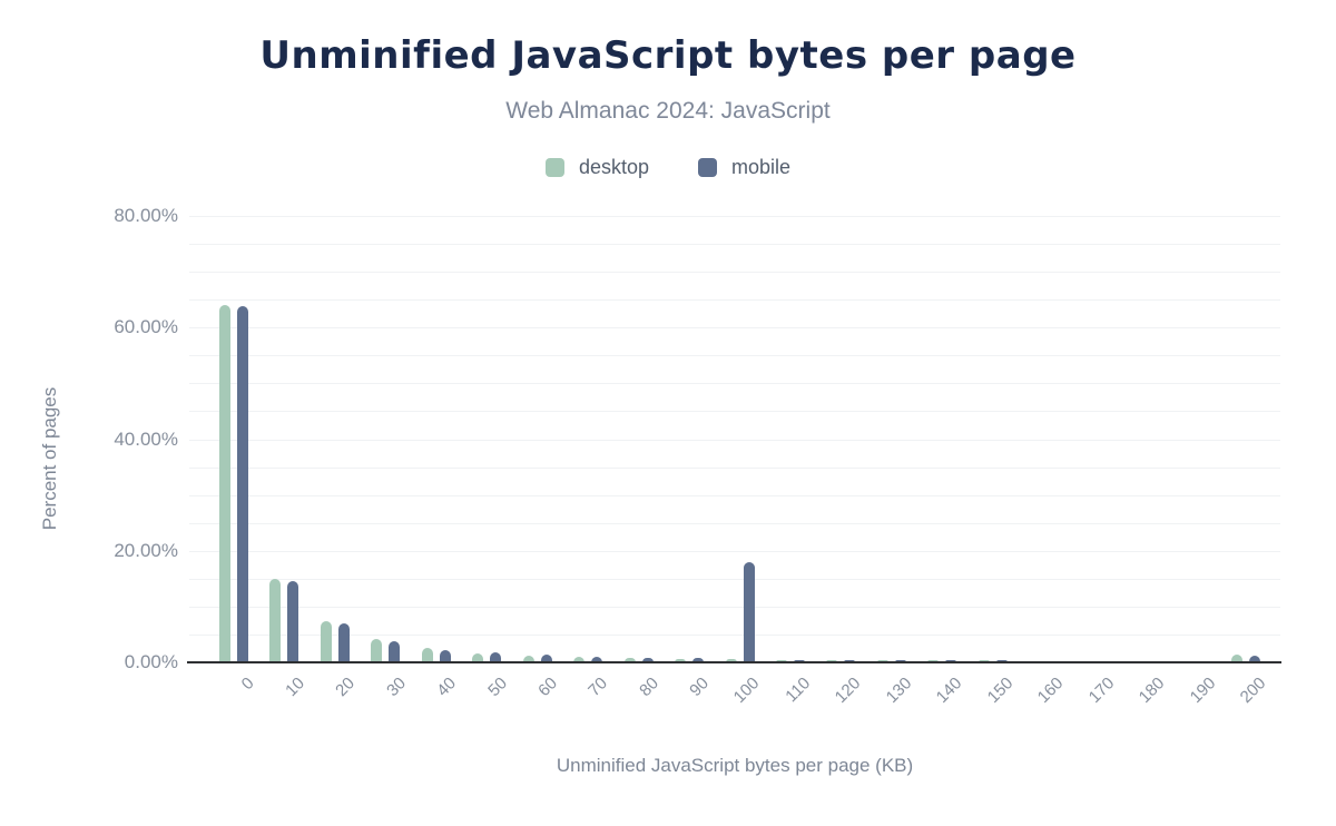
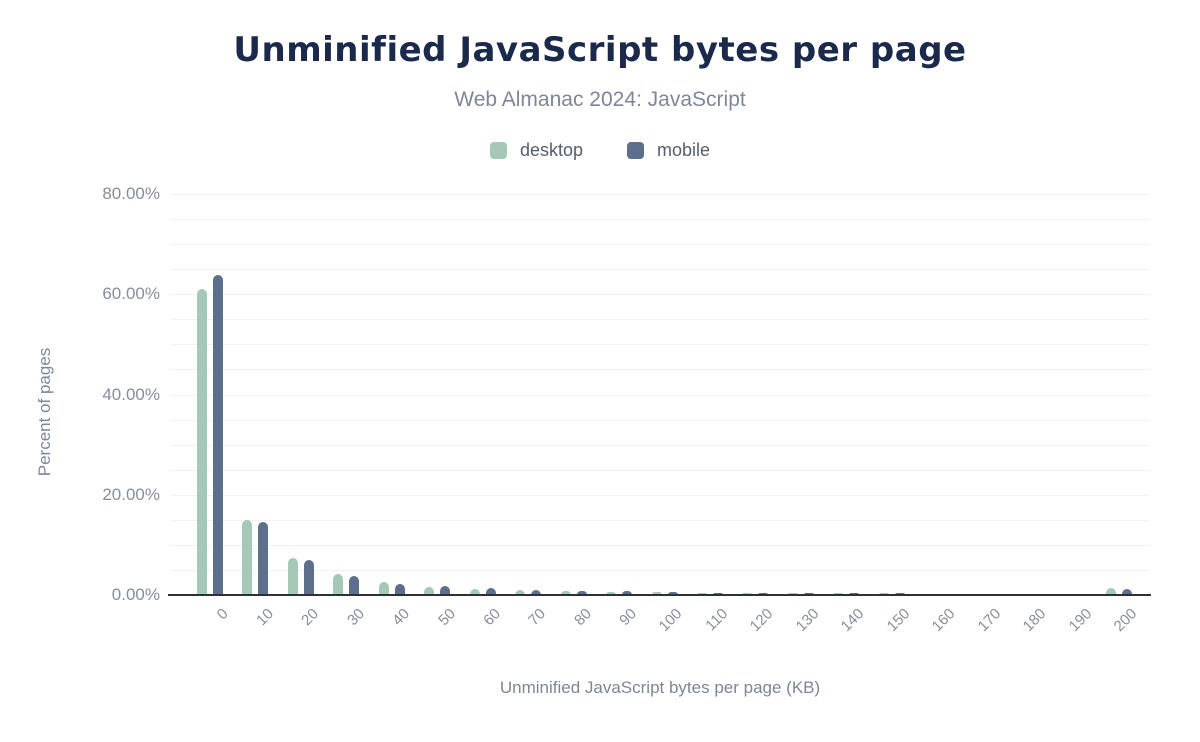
desktop/0: 64% -> 61%
mobile/100: 18% -> 1%
